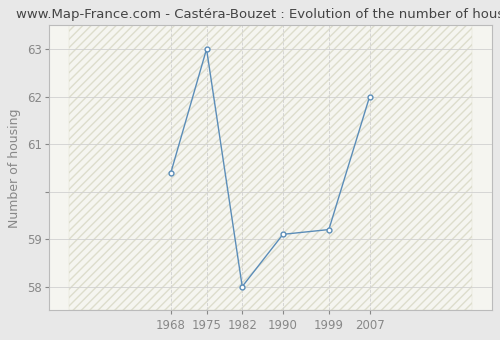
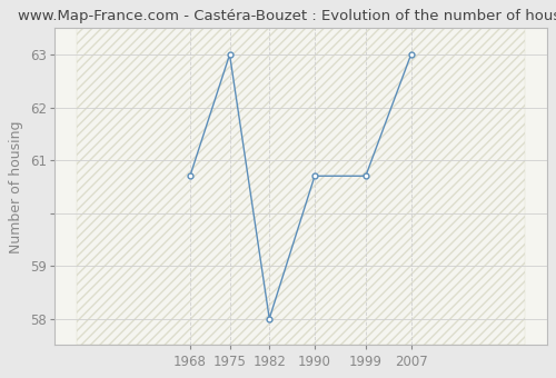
1968: 60.4 -> 60.7
1990: 59.1 -> 60.7
1999: 59.2 -> 60.7
2007: 62.0 -> 63.0
